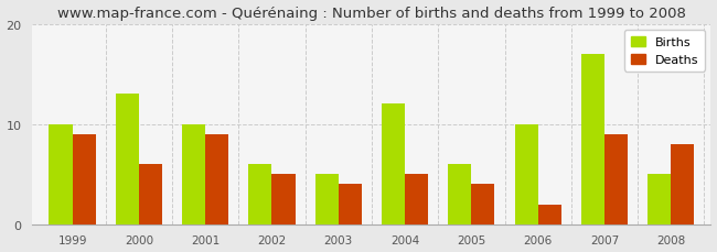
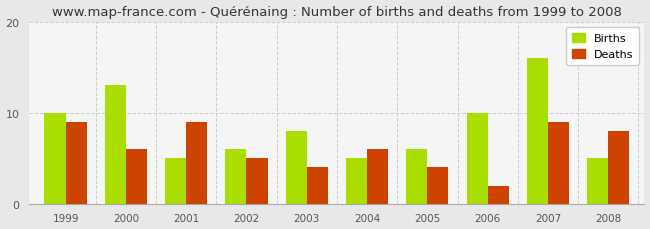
Births/2001: 10 -> 5
Births/2003: 5 -> 8
Births/2004: 12 -> 5
Deaths/2004: 5 -> 6
Births/2007: 17 -> 16
